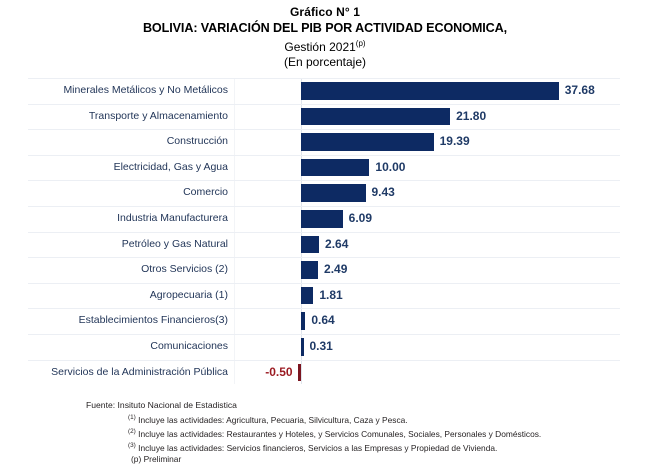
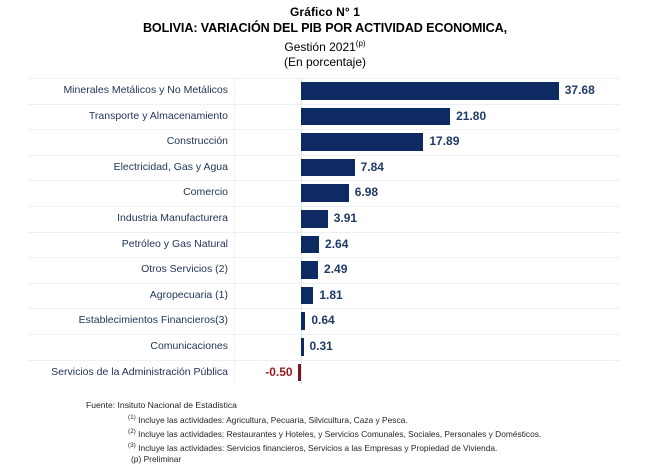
Construcción: 19.39 -> 17.89
Electricidad, Gas y Agua: 10.00 -> 7.84
Comercio: 9.43 -> 6.98
Industria Manufacturera: 6.09 -> 3.91
